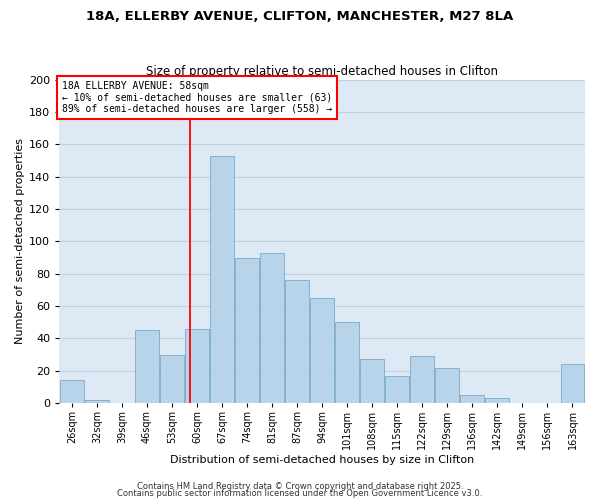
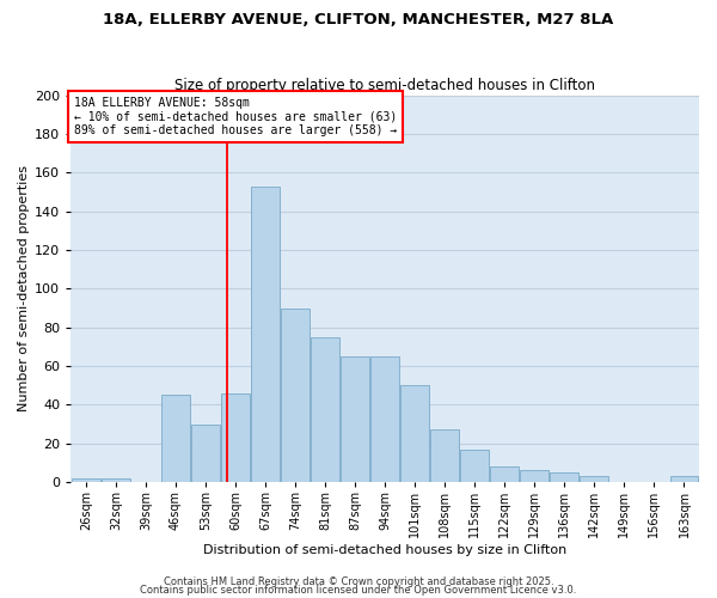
26sqm: 14 -> 2
81sqm: 93 -> 75
87sqm: 76 -> 65
122sqm: 29 -> 8
129sqm: 22 -> 6
163sqm: 24 -> 3
